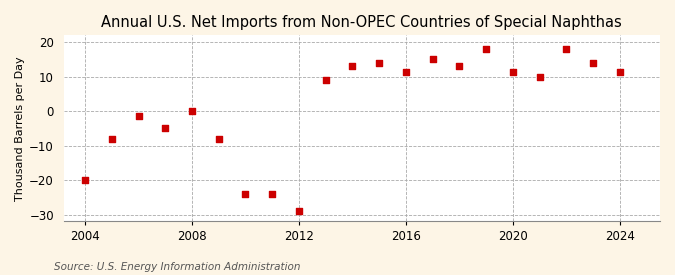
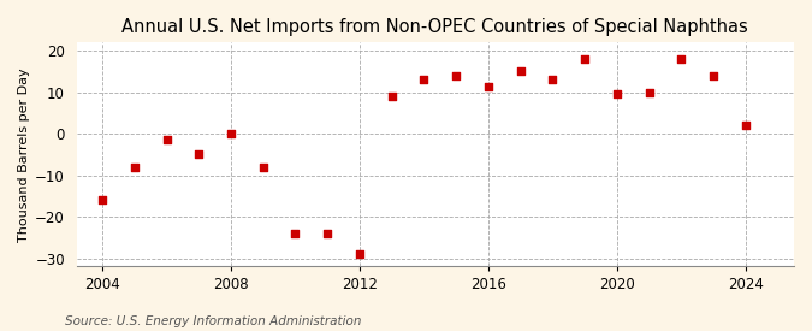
2004: -20.0 -> -16.0
2020: 11.5 -> 9.5
2024: 11.5 -> 2.0
